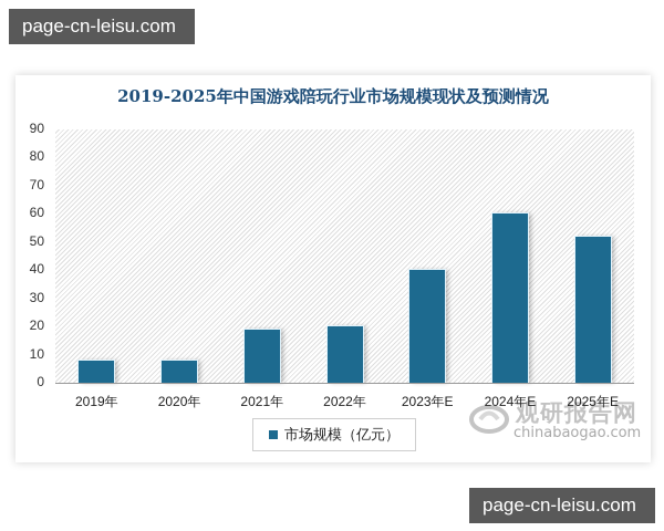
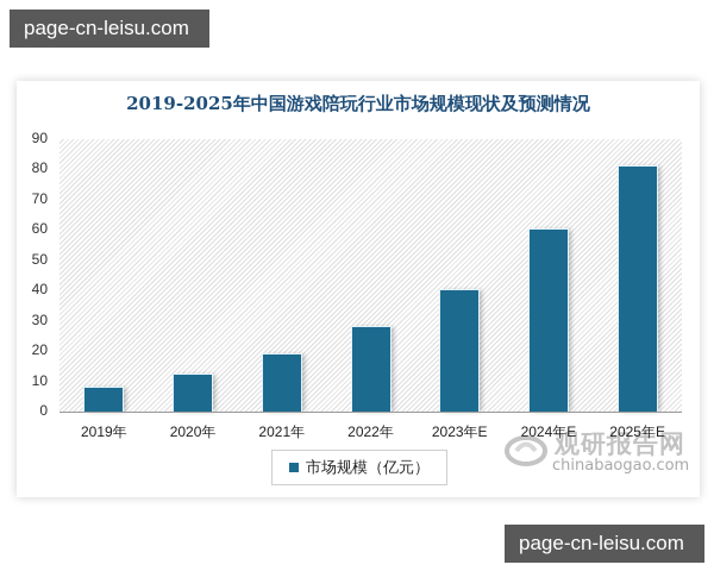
2020年: 8 -> 12
2022年: 20 -> 28
2025年E: 52 -> 81
